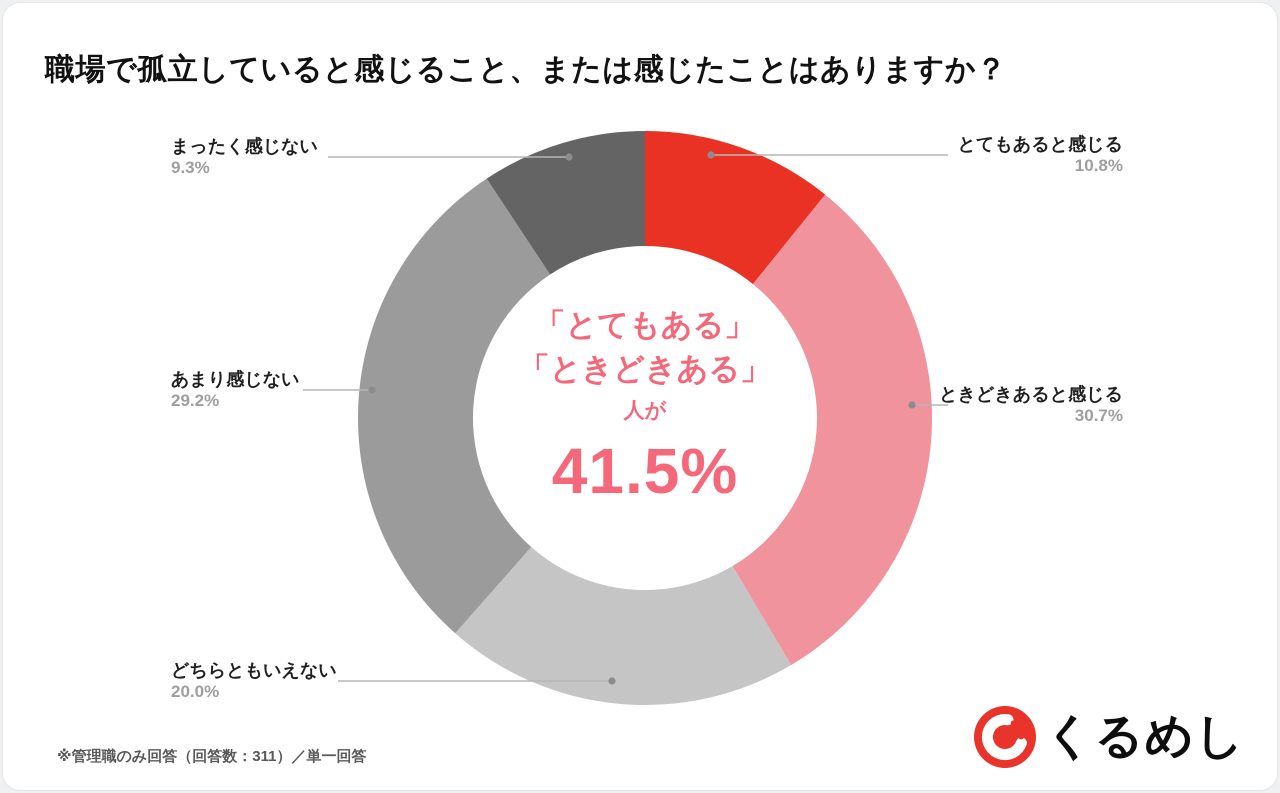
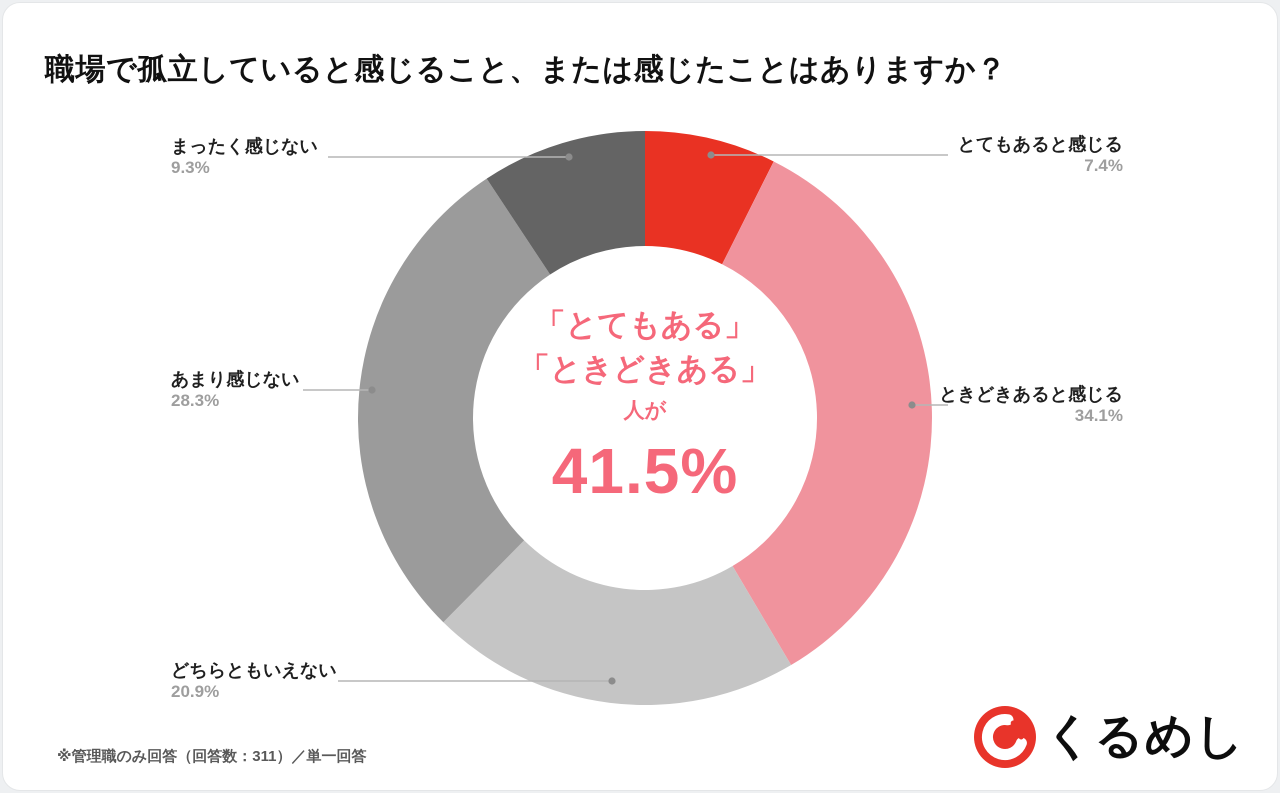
とてもあると感じる: 10.8% -> 7.4%
ときどきあると感じる: 30.7% -> 34.1%
どちらともいえない: 20.0% -> 20.9%
あまり感じない: 29.2% -> 28.3%
